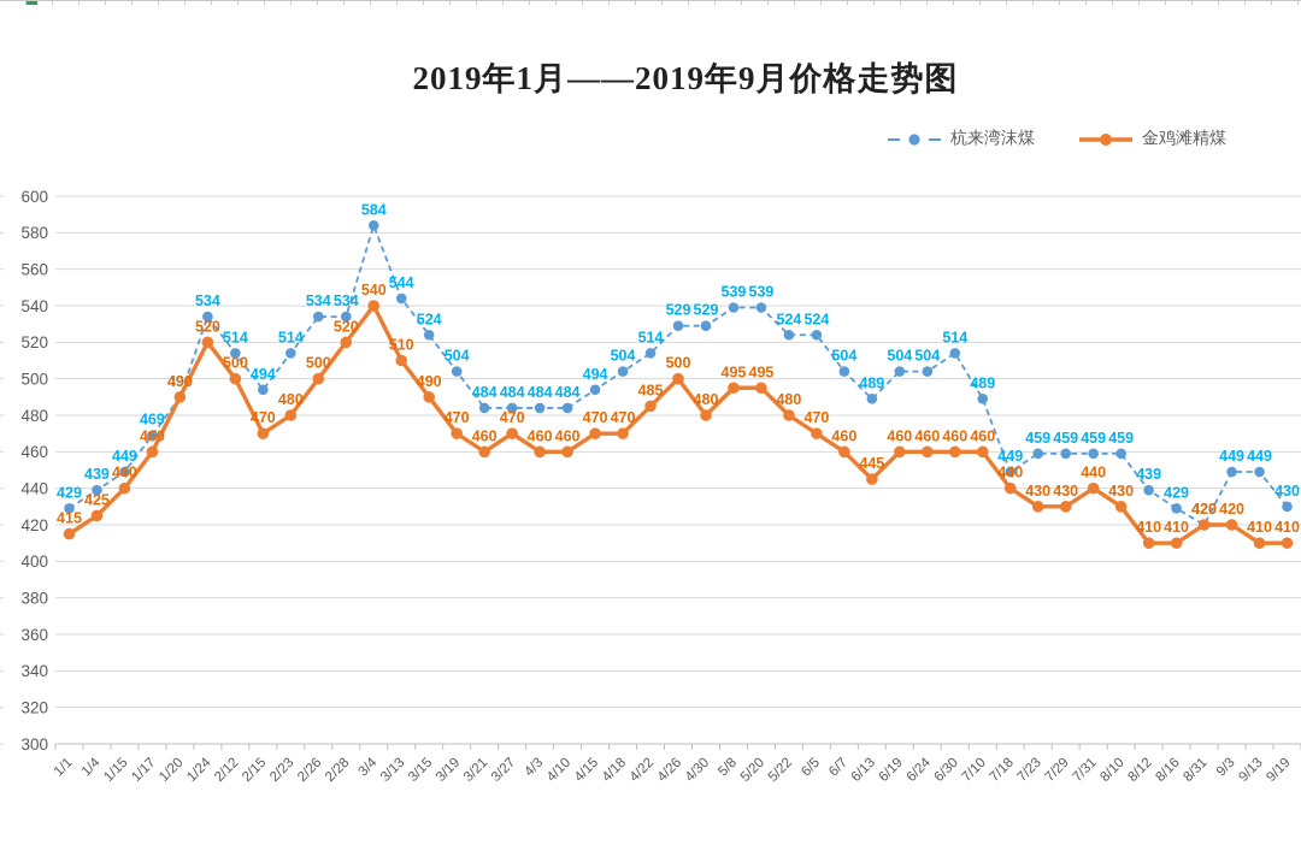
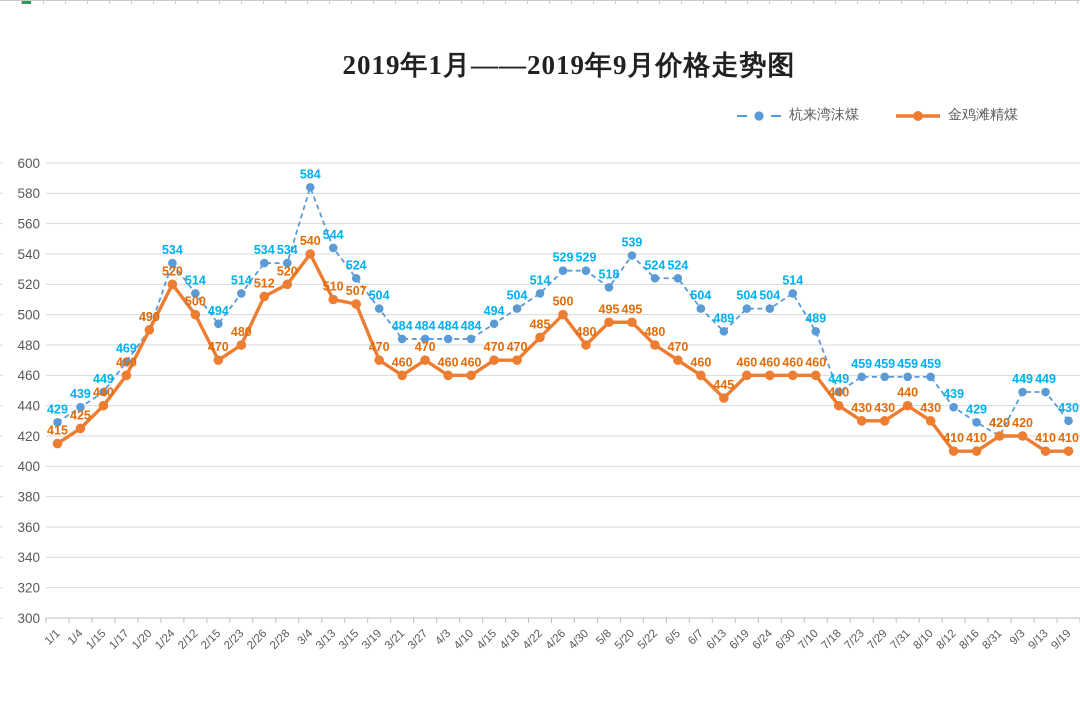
金鸡滩精煤/2/26: 500 -> 512
金鸡滩精煤/3/15: 490 -> 507
杭来湾沫煤/5/8: 539 -> 518
